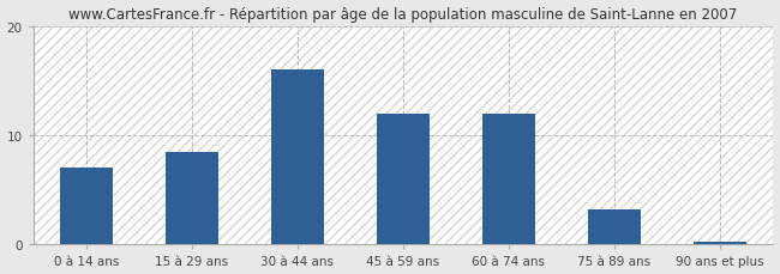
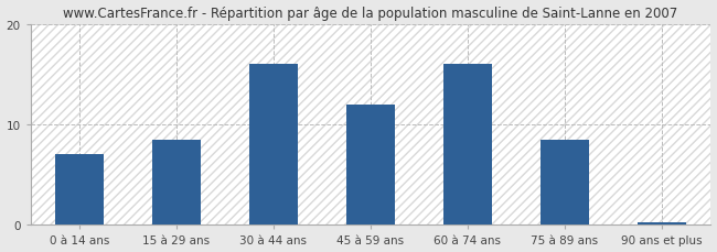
60 à 74 ans: 12.0 -> 16.0
75 à 89 ans: 3.2 -> 8.5
